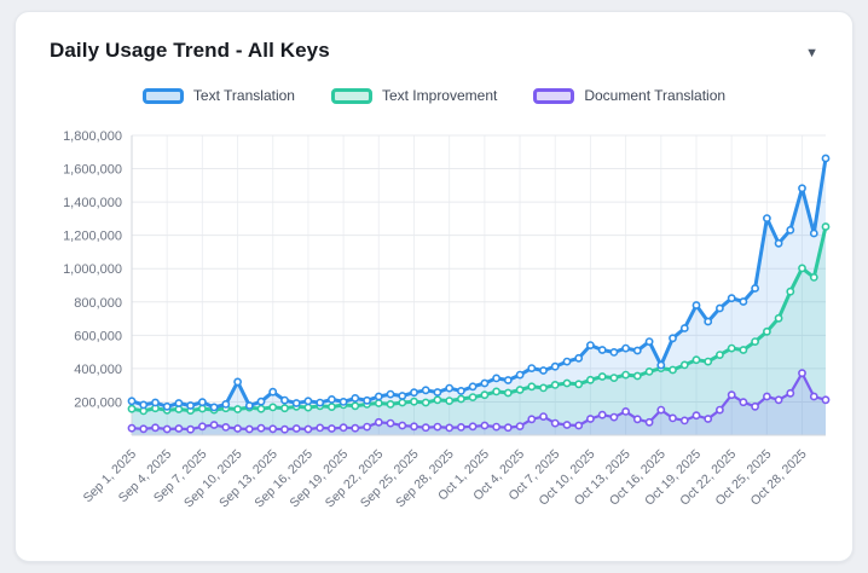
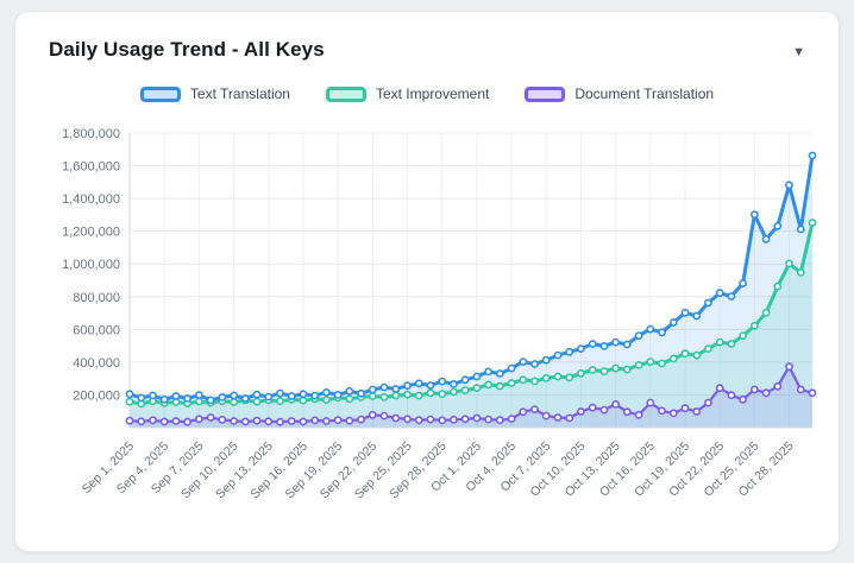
Text Translation/Sep 10, 2025: 320000 -> 200000
Text Translation/Sep 13, 2025: 260000 -> 190000
Text Translation/Oct 10, 2025: 540000 -> 480000
Text Translation/Oct 16, 2025: 420000 -> 600000
Text Translation/Oct 19, 2025: 780000 -> 700000
